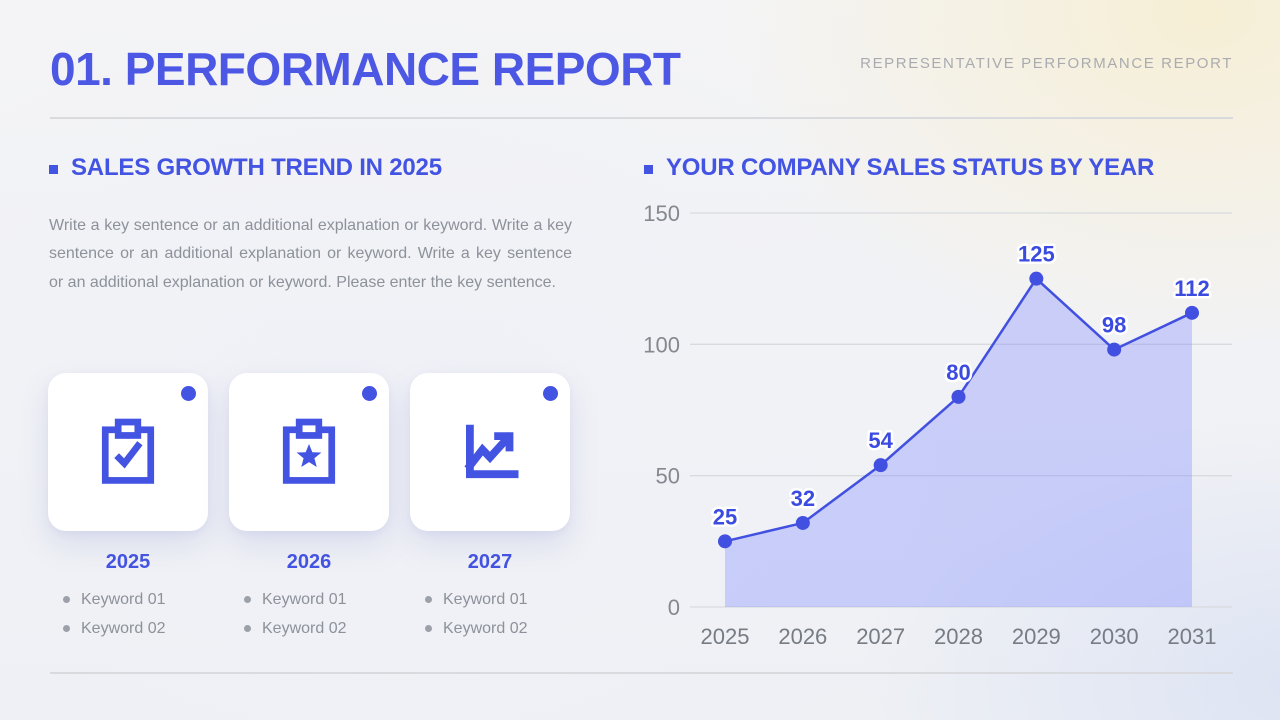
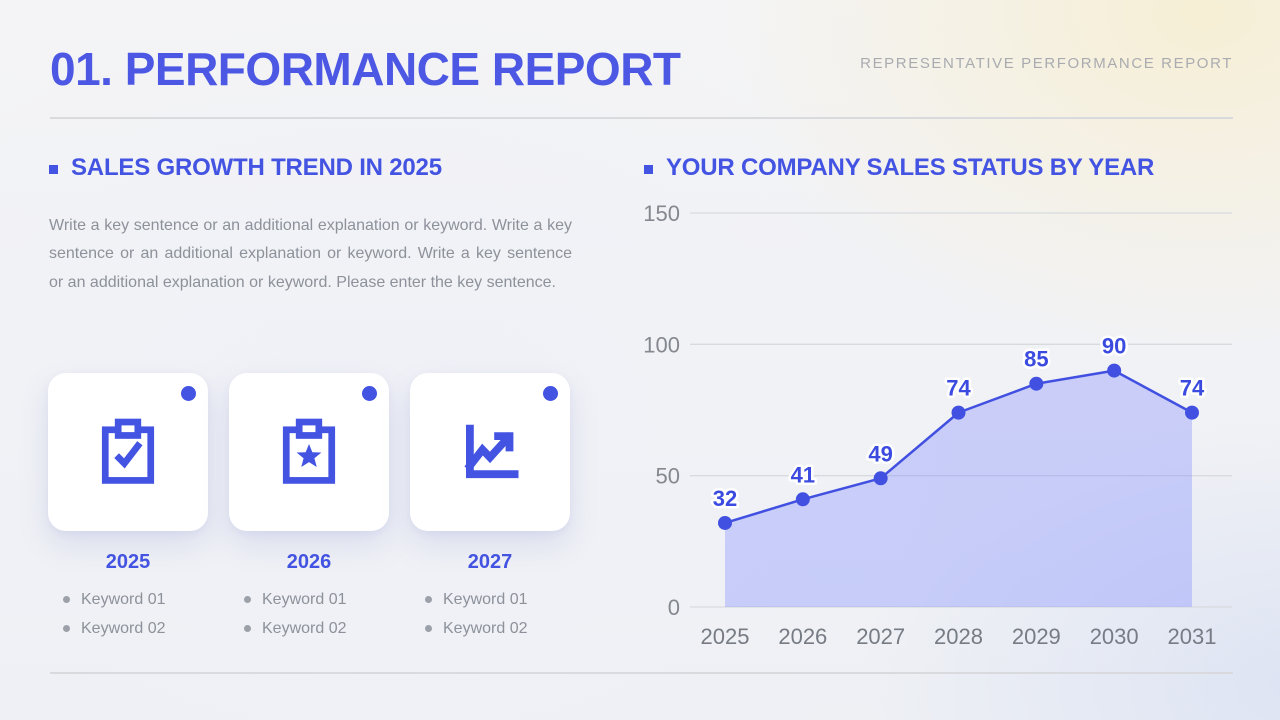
2025: 25 -> 32
2026: 32 -> 41
2027: 54 -> 49
2028: 80 -> 74
2029: 125 -> 85
2030: 98 -> 90
2031: 112 -> 74
